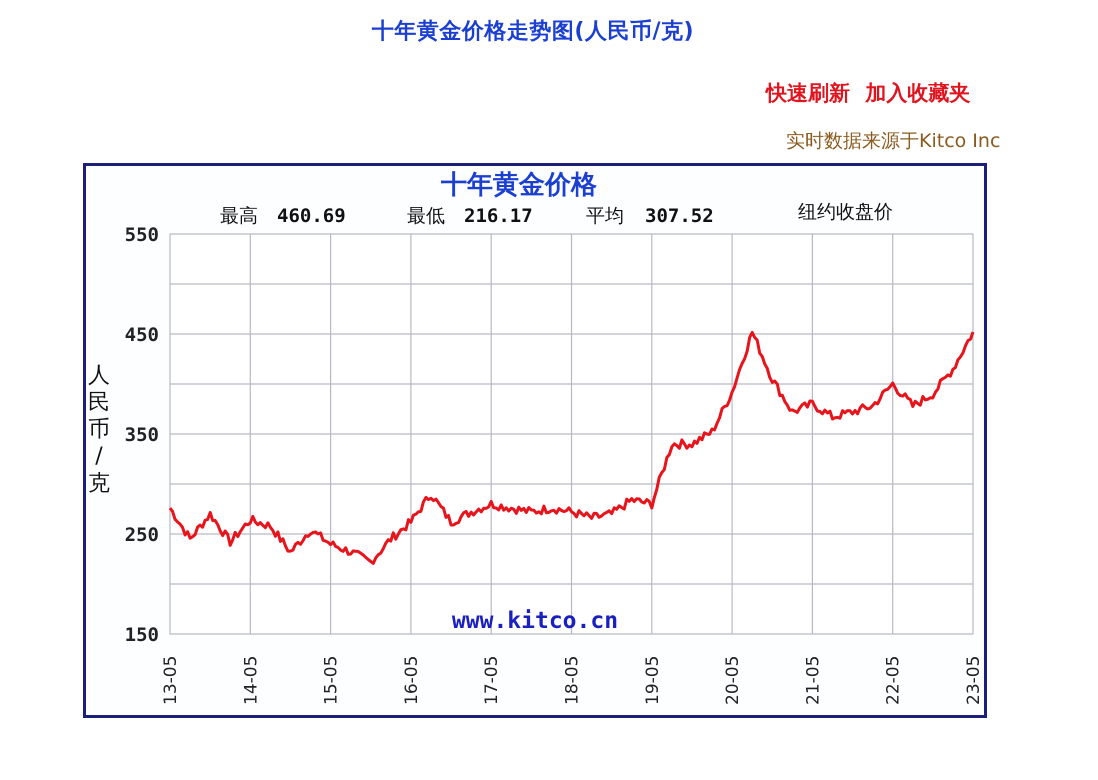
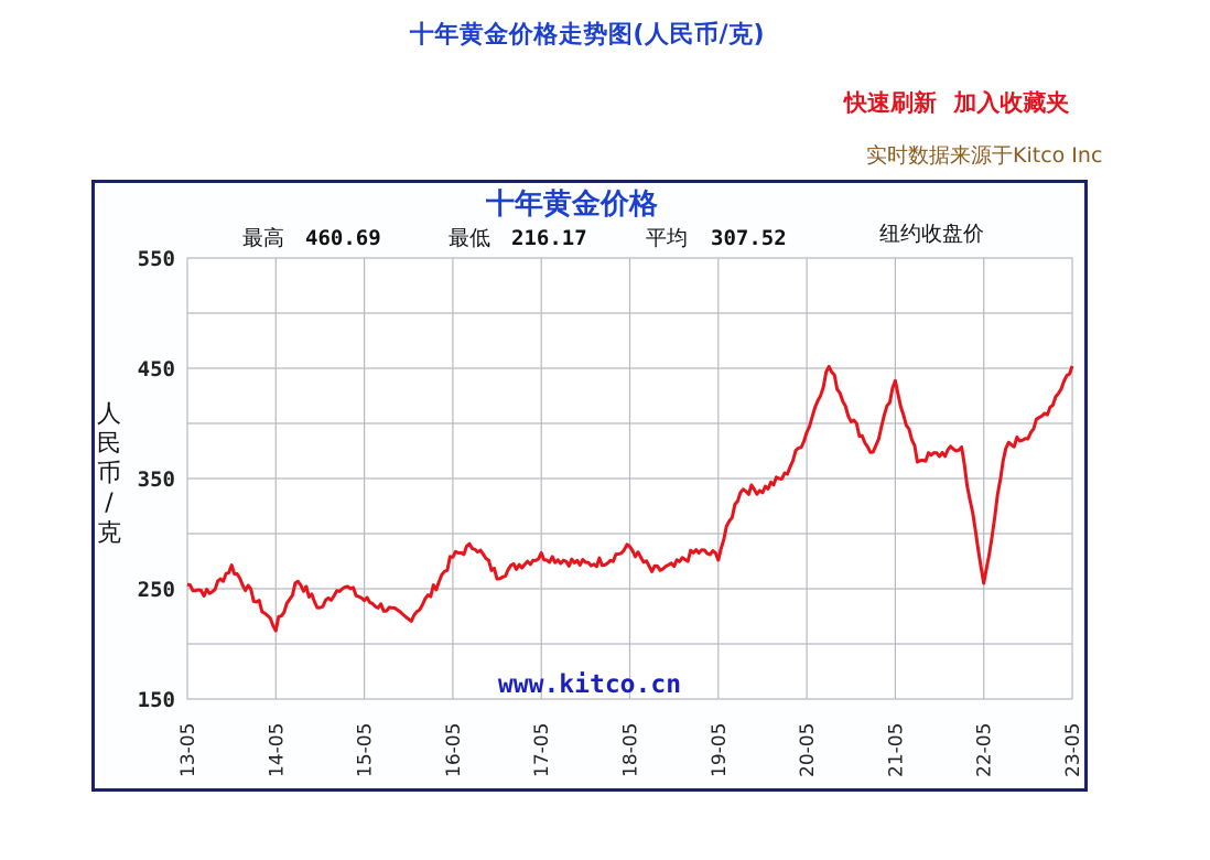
13-05: 276 -> 254
14-05: 264 -> 215
16-05: 262 -> 279
18-05: 272 -> 288
21-05: 380 -> 436
22-05: 400 -> 254
